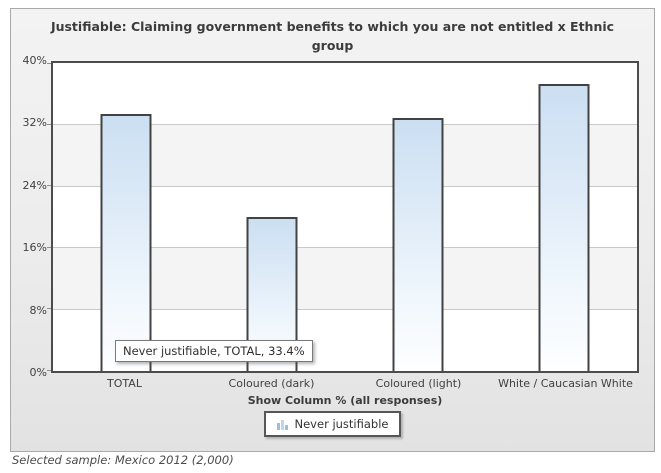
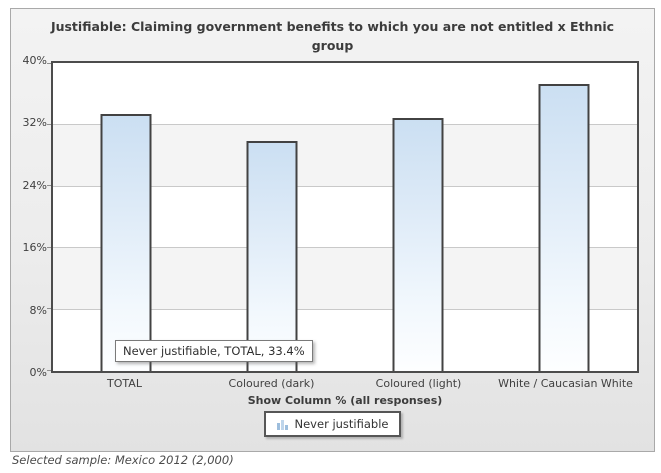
Coloured (dark): 20% -> 30%
